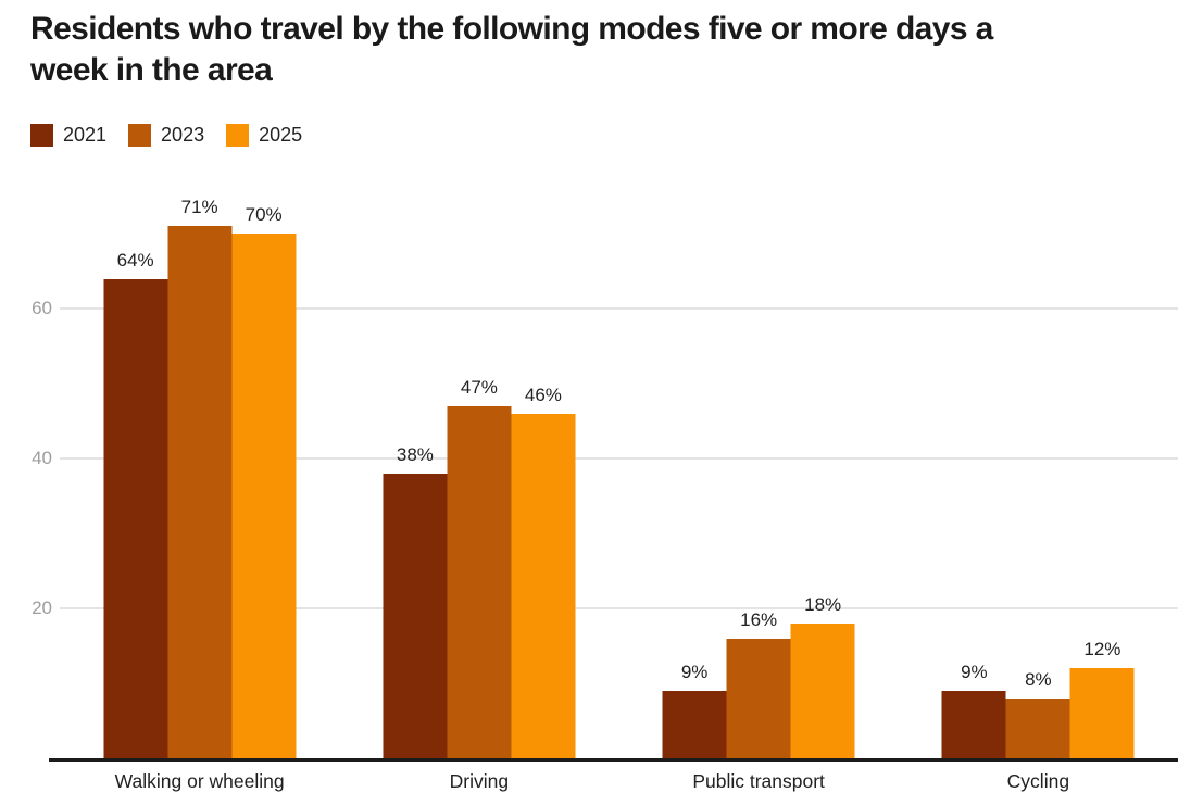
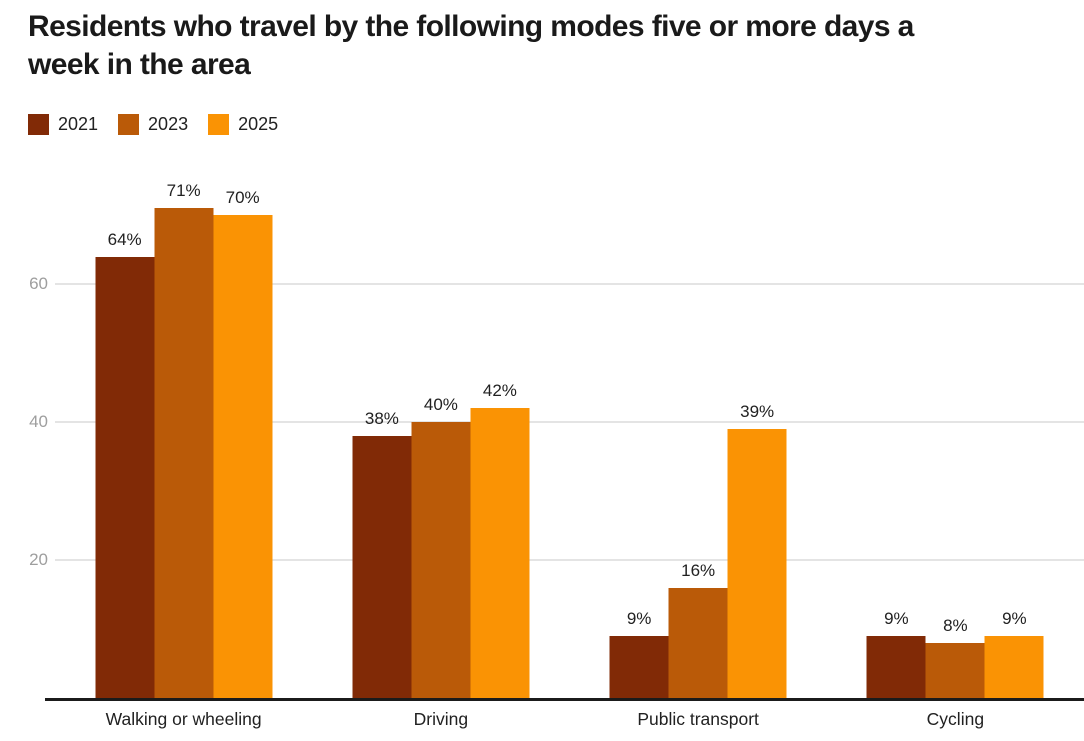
2023/Driving: 47% -> 40%
2025/Driving: 46% -> 42%
2025/Public transport: 18% -> 39%
2025/Cycling: 12% -> 9%
